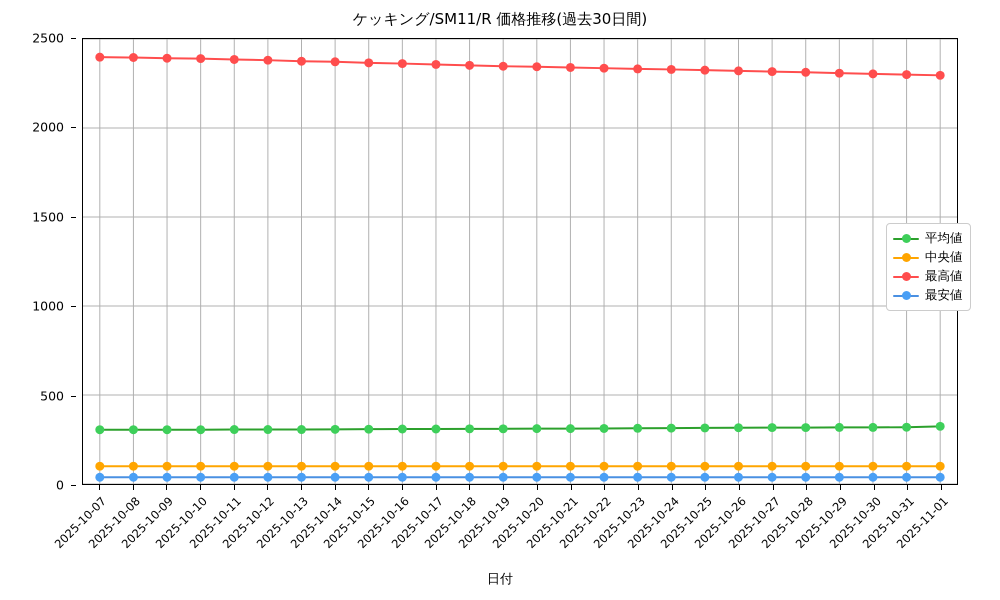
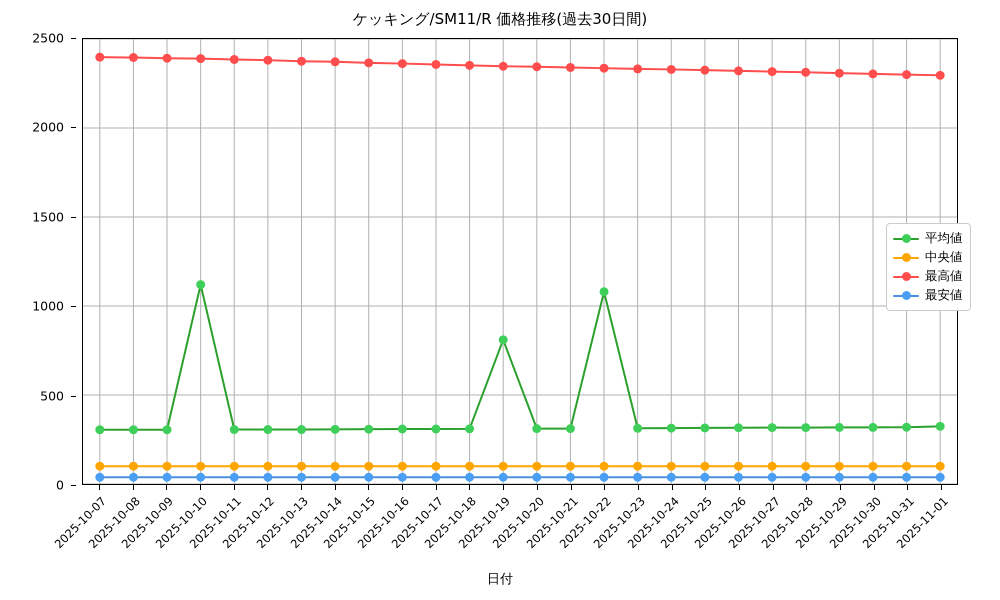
平均値/2025-10-10: 300 -> 1120
平均値/2025-10-19: 310 -> 810
平均値/2025-10-22: 310 -> 1080
